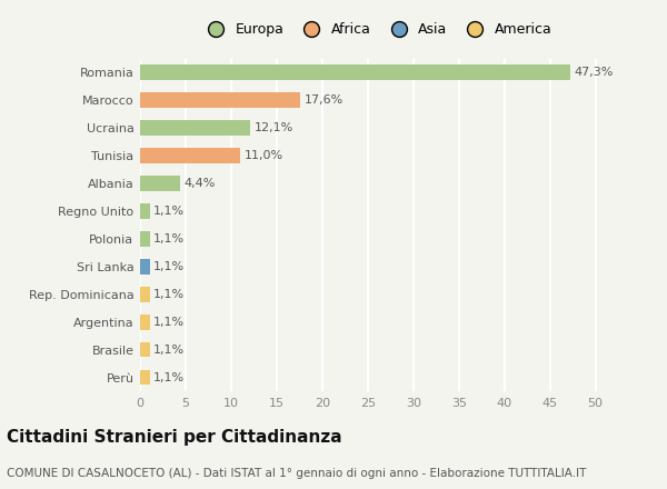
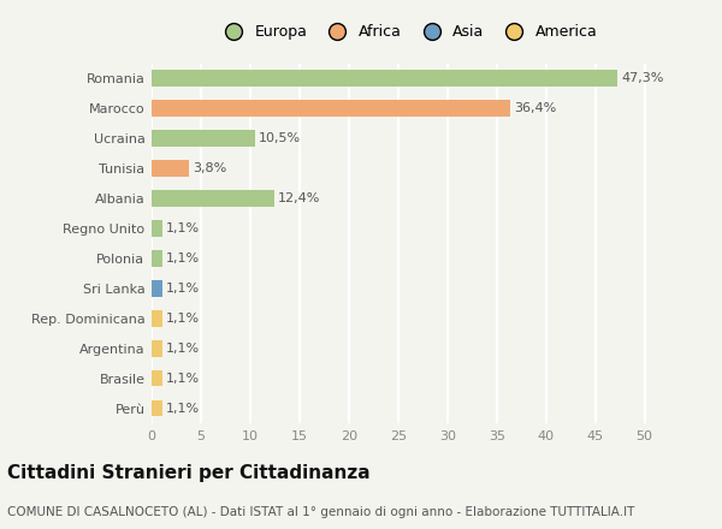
Marocco: 17,6% -> 36,4%
Ucraina: 12,1% -> 10,5%
Tunisia: 11,0% -> 3,8%
Albania: 4,4% -> 12,4%
